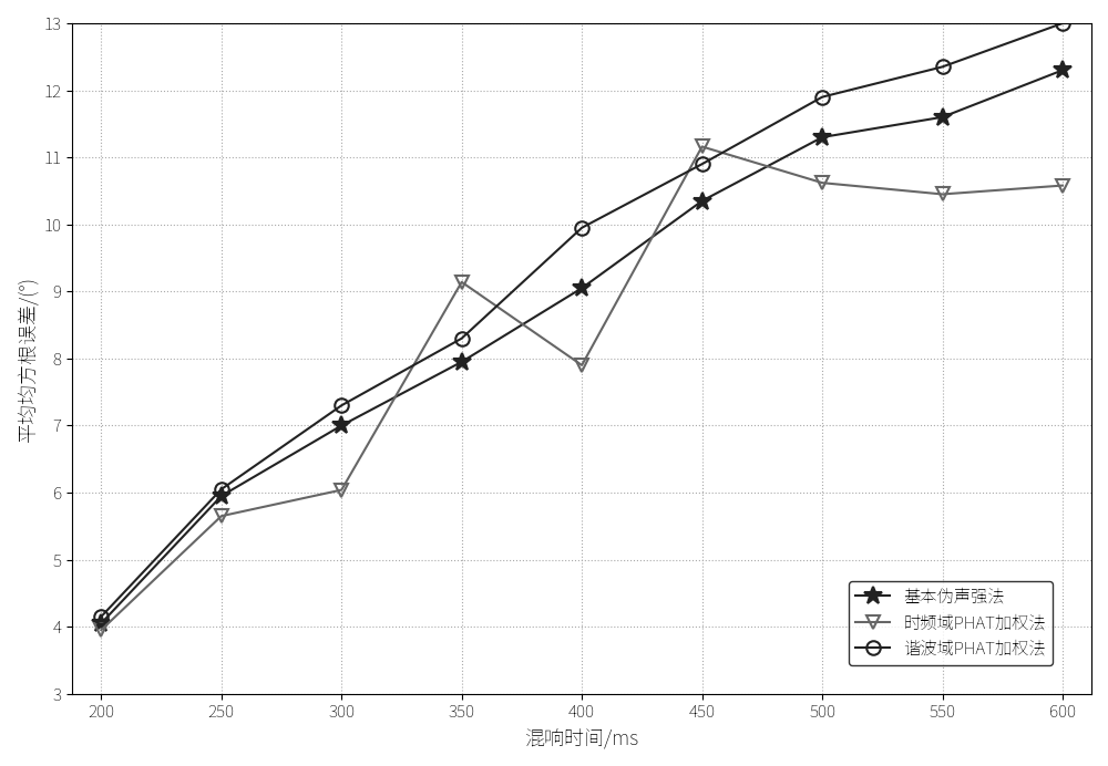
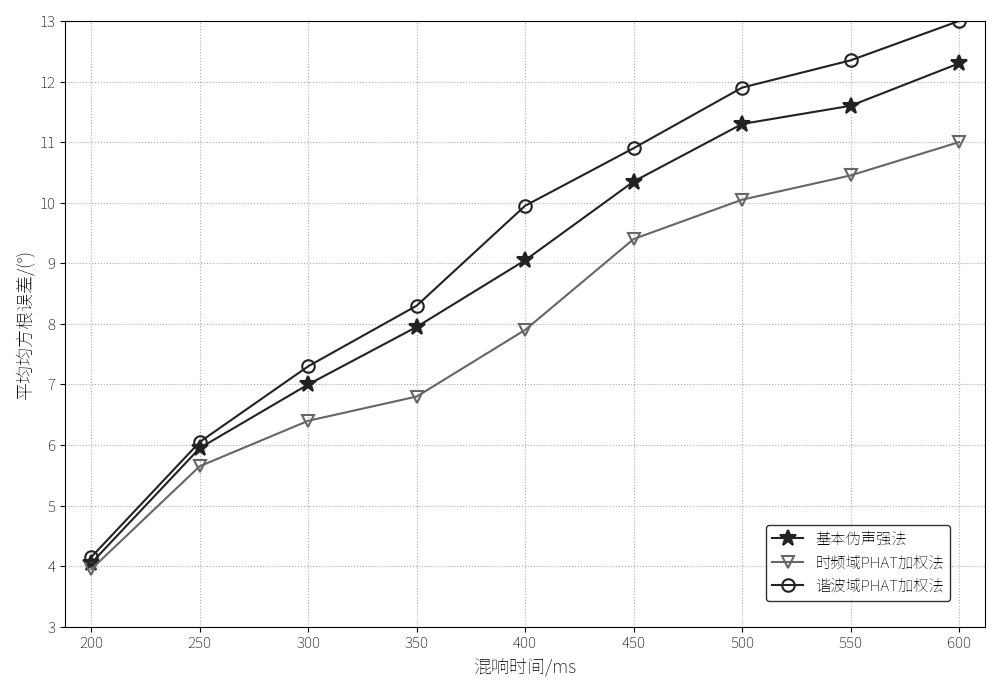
时频域PHAT加权法/300: 6.04 -> 6.40
时频域PHAT加权法/350: 9.14 -> 6.80
时频域PHAT加权法/450: 11.16 -> 9.40
时频域PHAT加权法/500: 10.62 -> 10.05
时频域PHAT加权法/600: 10.58 -> 11.00
